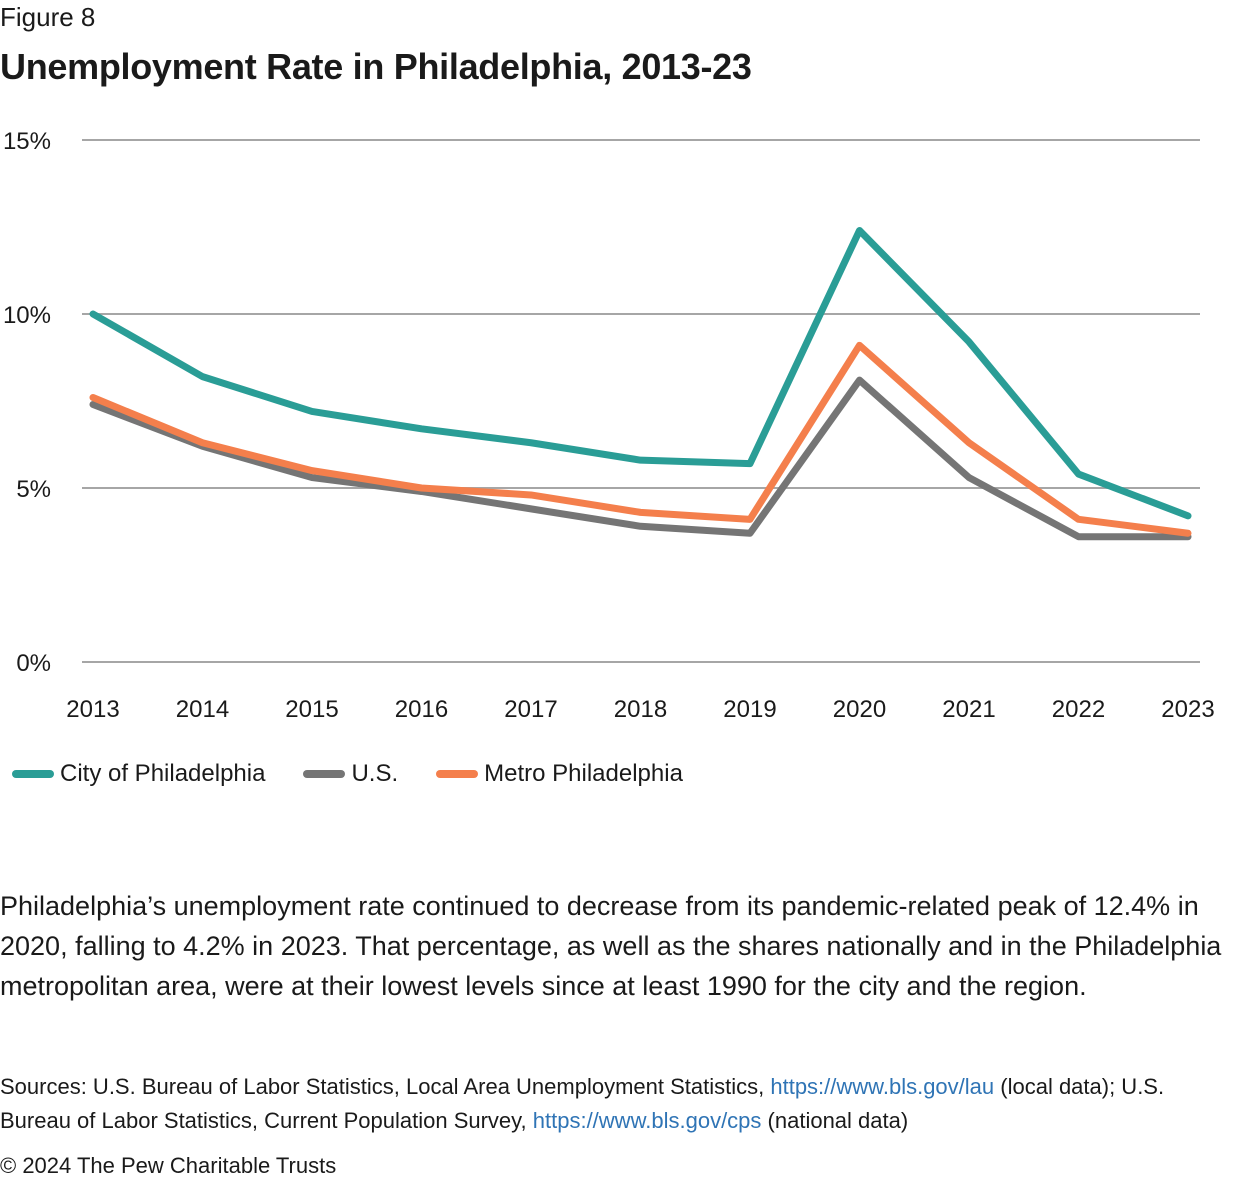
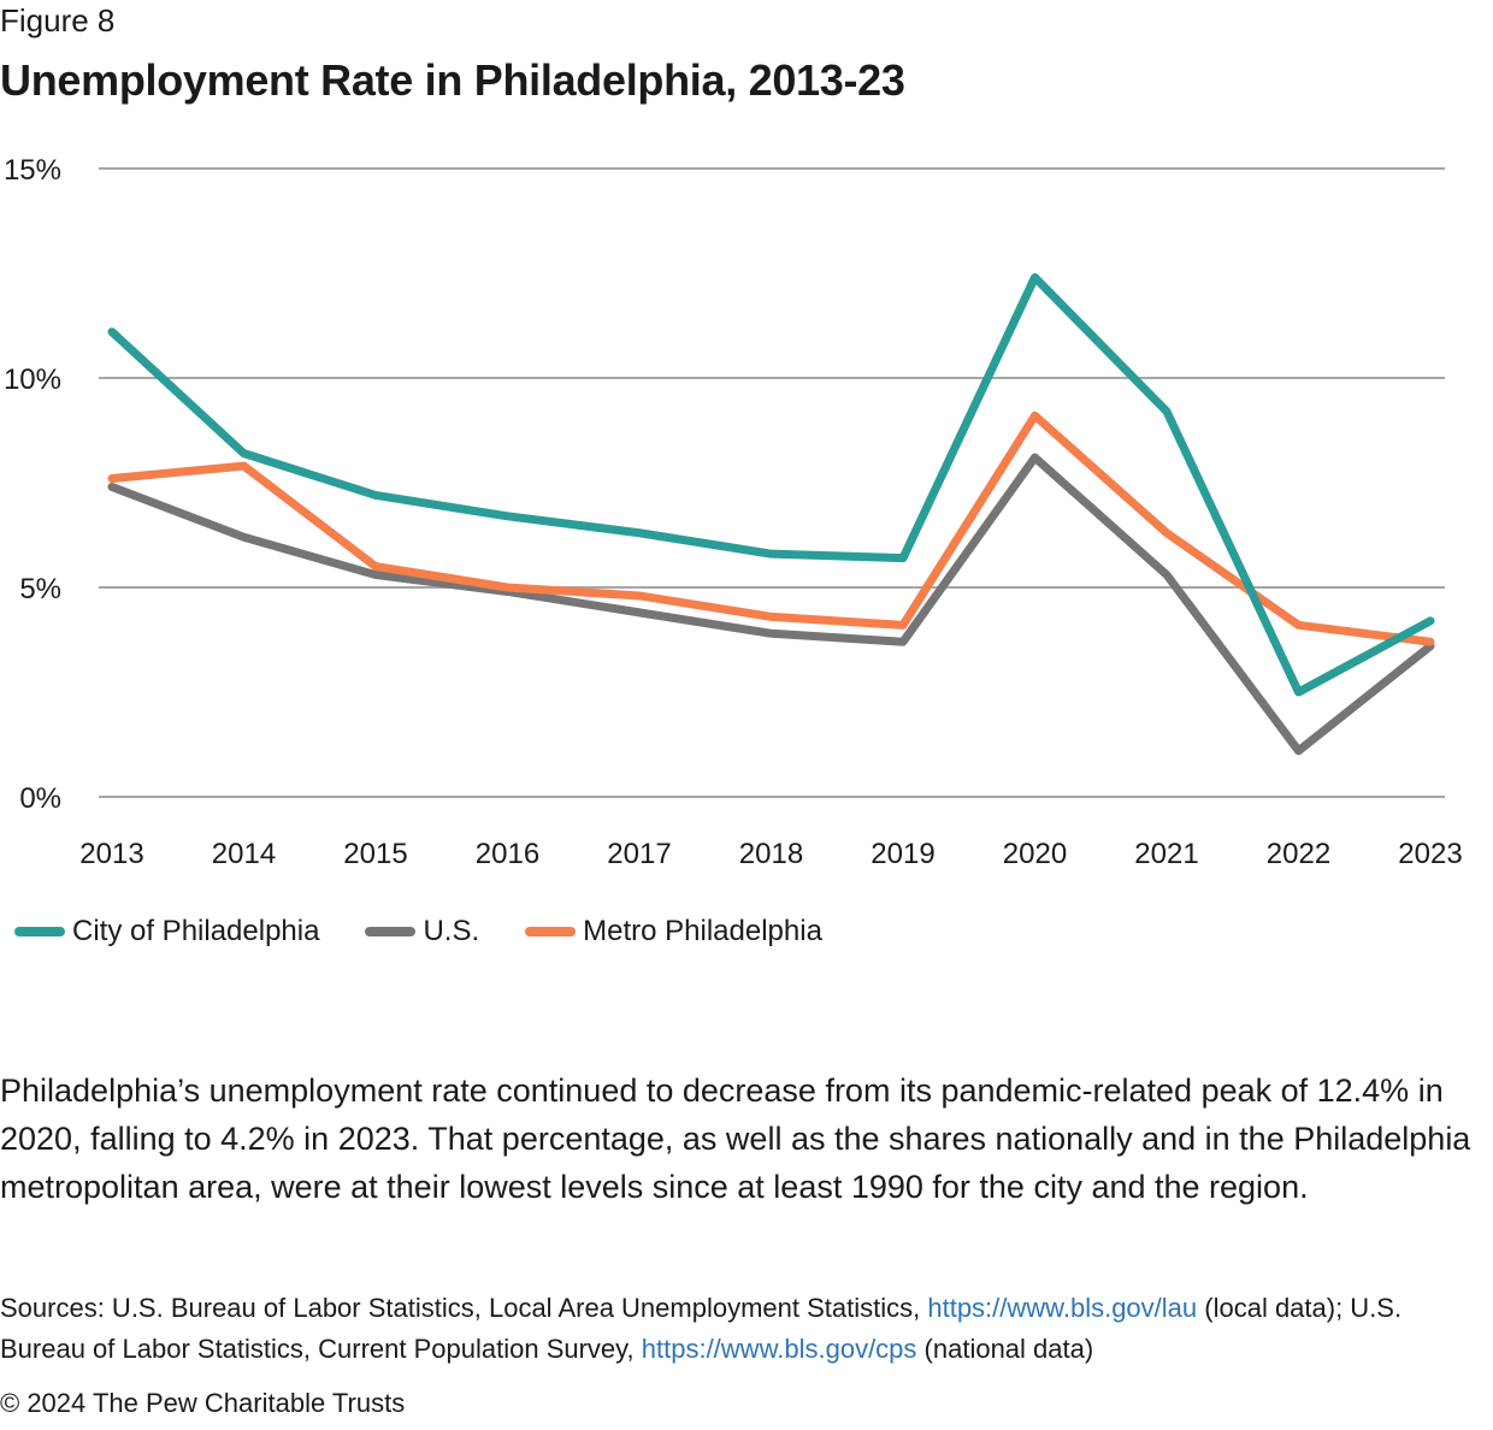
City of Philadelphia/2013: 10.0% -> 11.1%
Metro Philadelphia/2014: 6.3% -> 7.9%
City of Philadelphia/2022: 5.4% -> 2.5%
U.S./2022: 3.6% -> 1.1%
